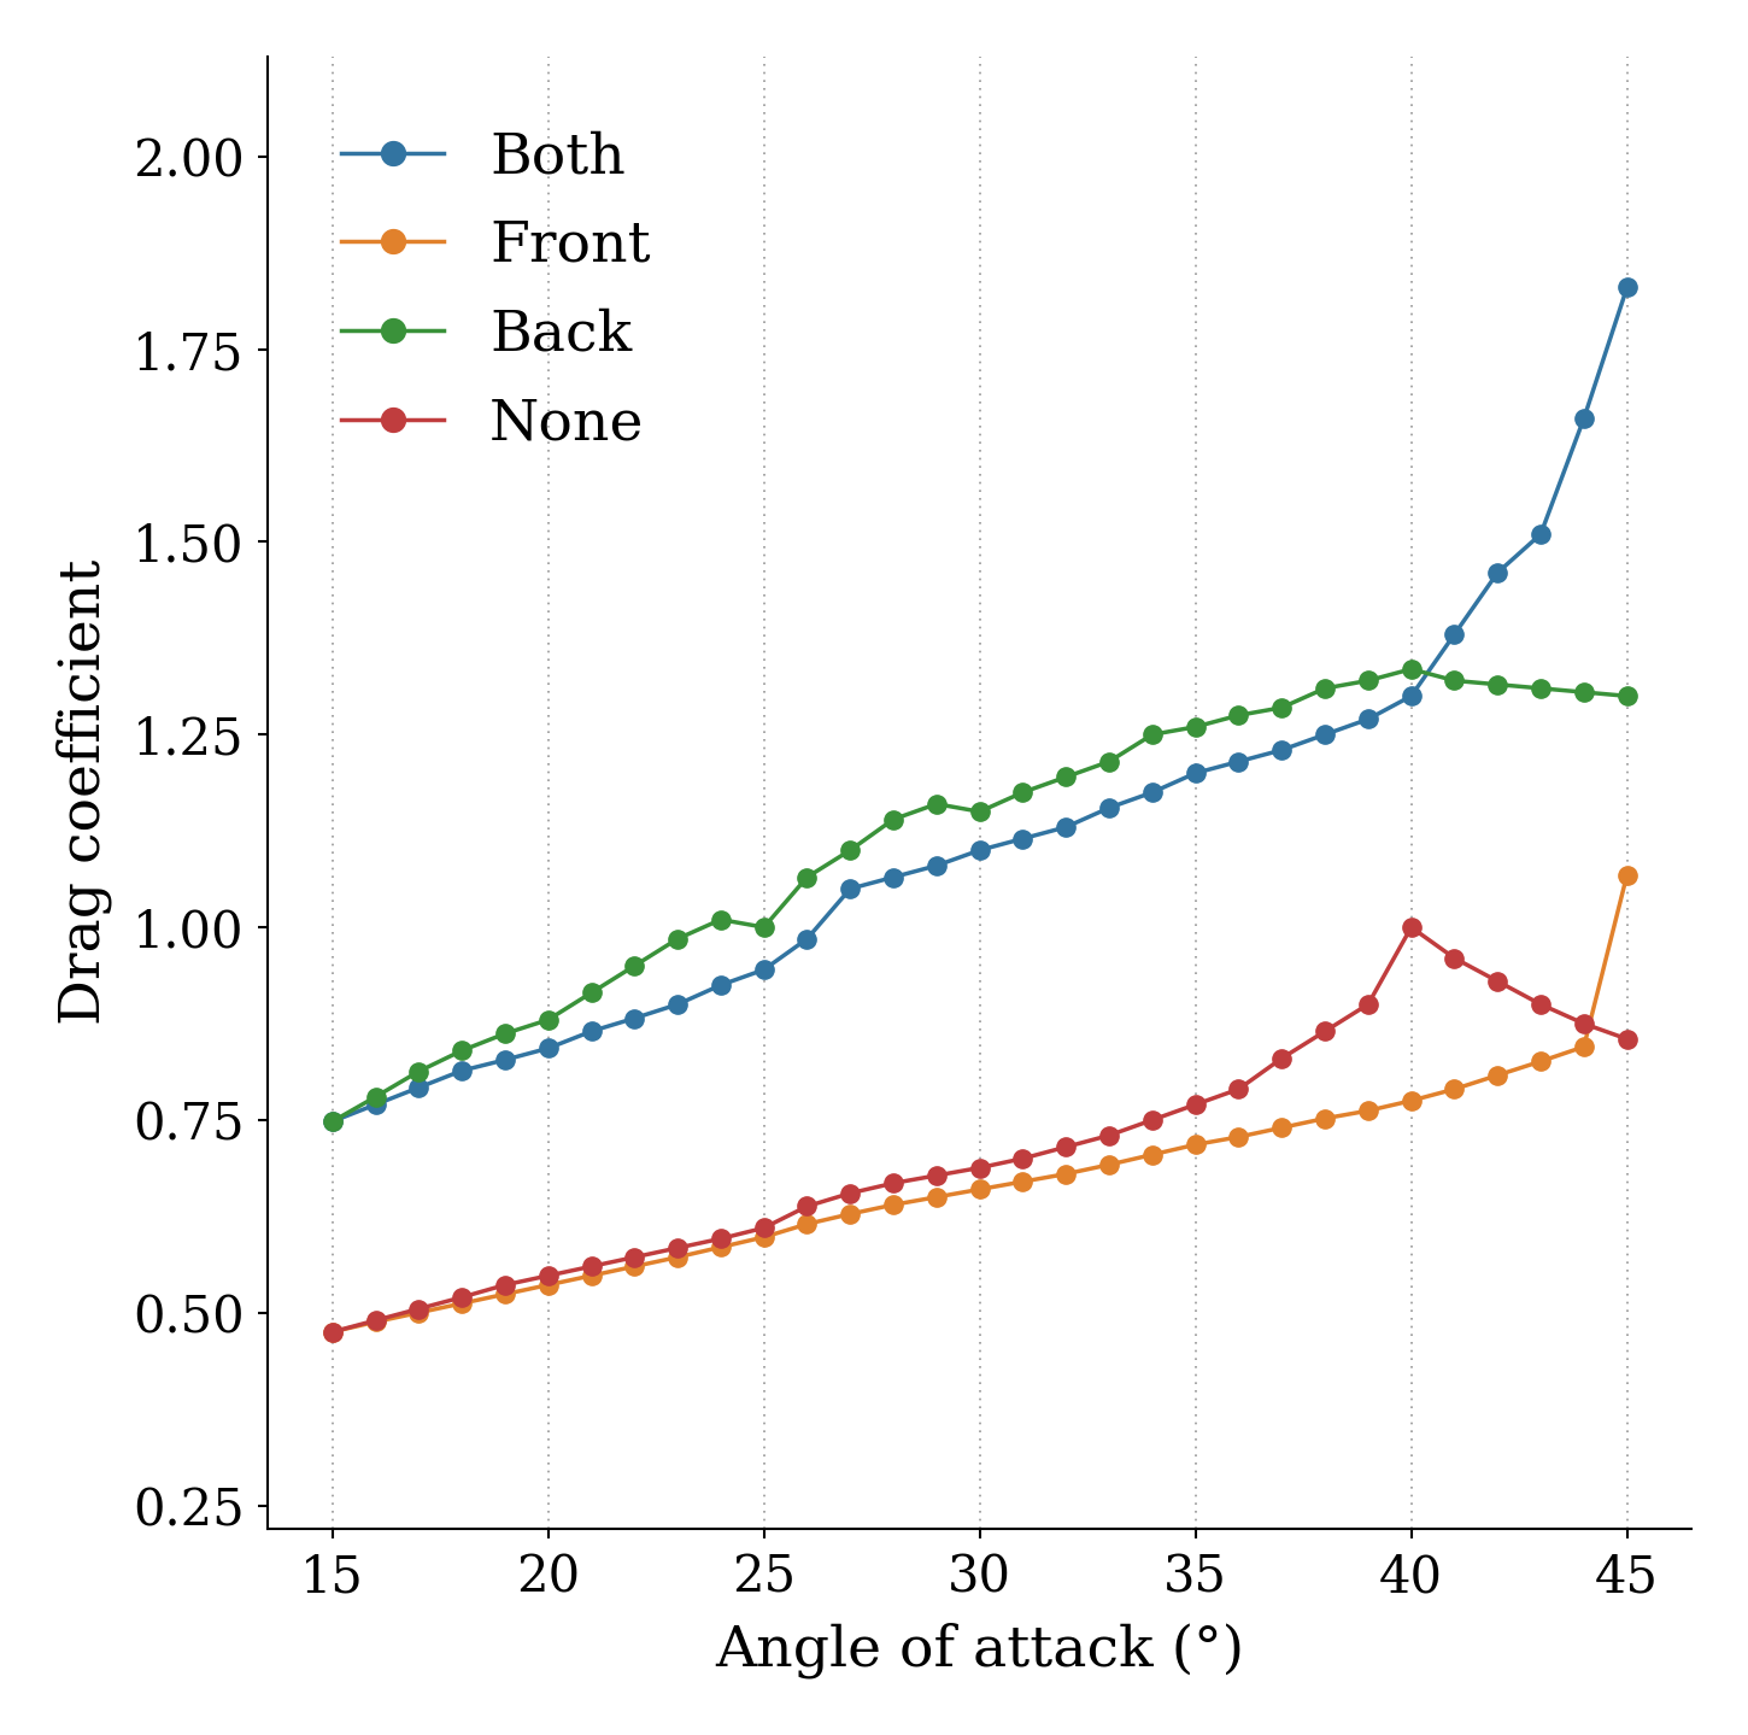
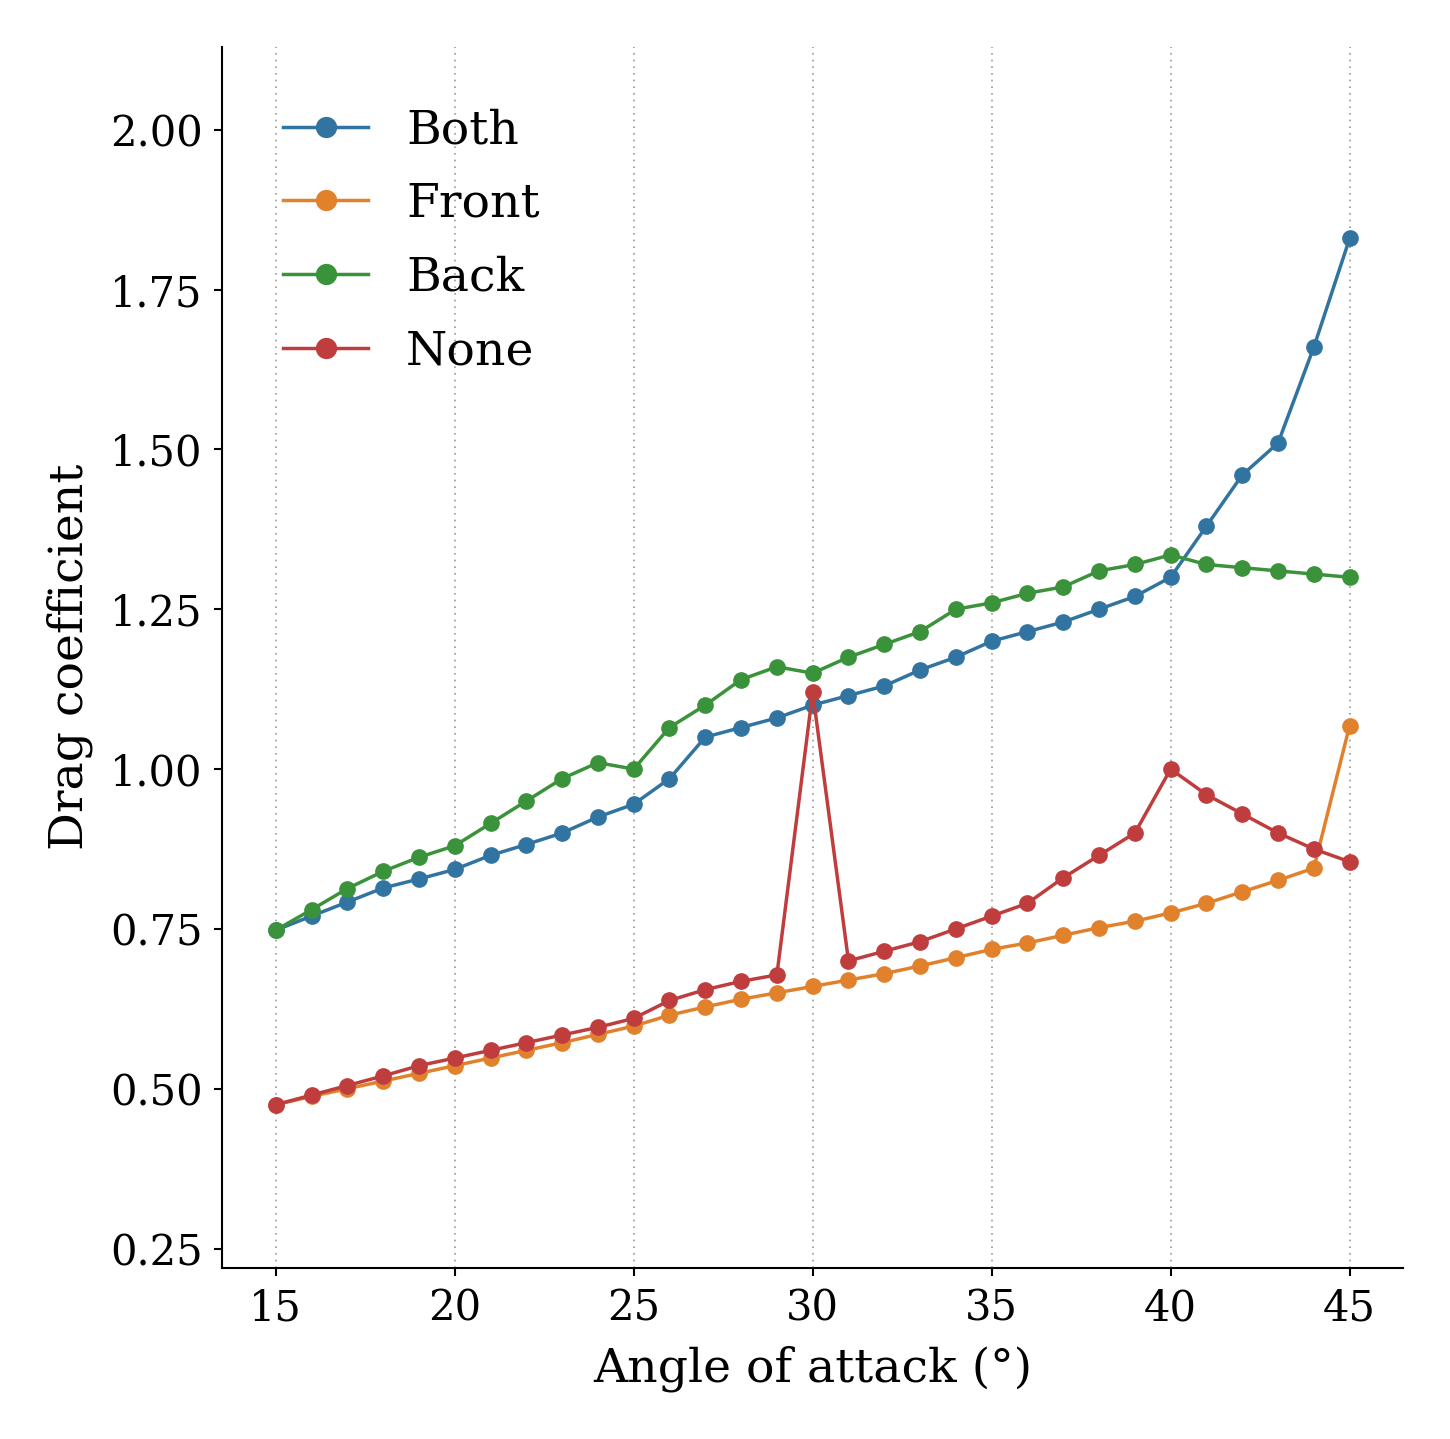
None/30: 0.688 -> 1.120
